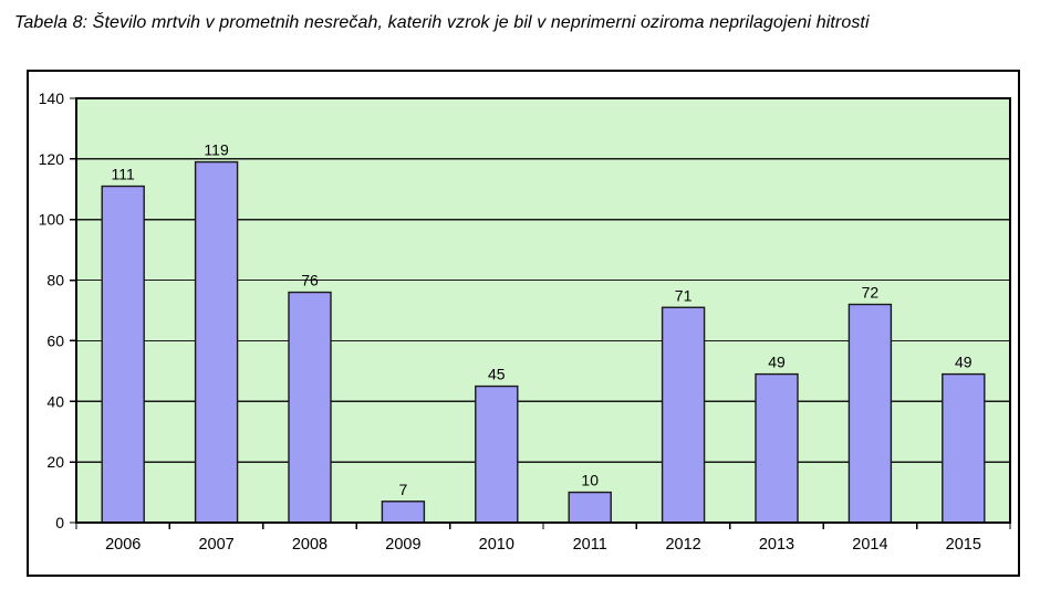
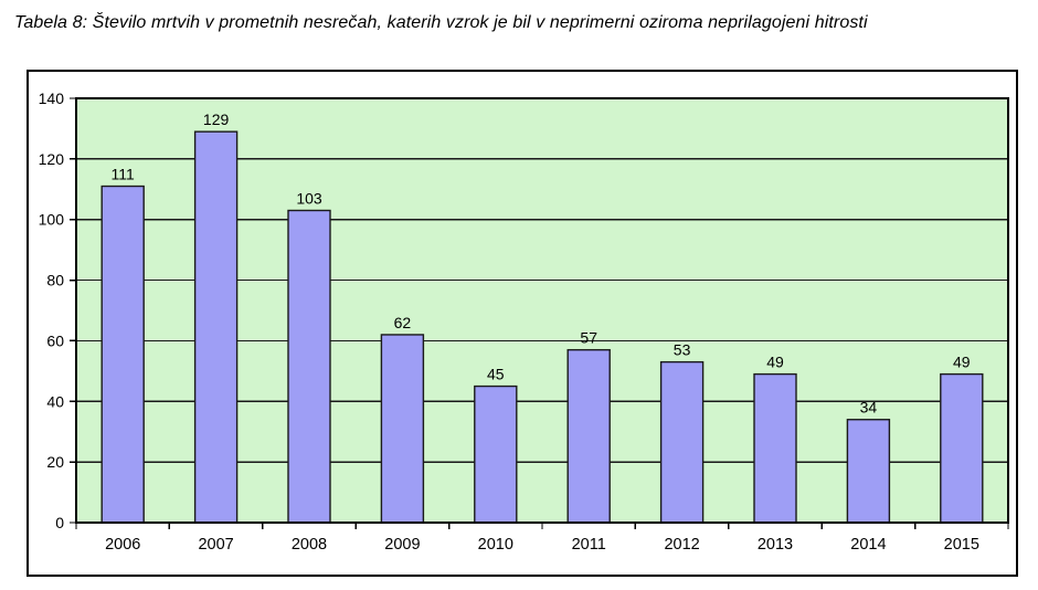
2007: 119 -> 129
2008: 76 -> 103
2009: 7 -> 62
2011: 10 -> 57
2012: 71 -> 53
2014: 72 -> 34
